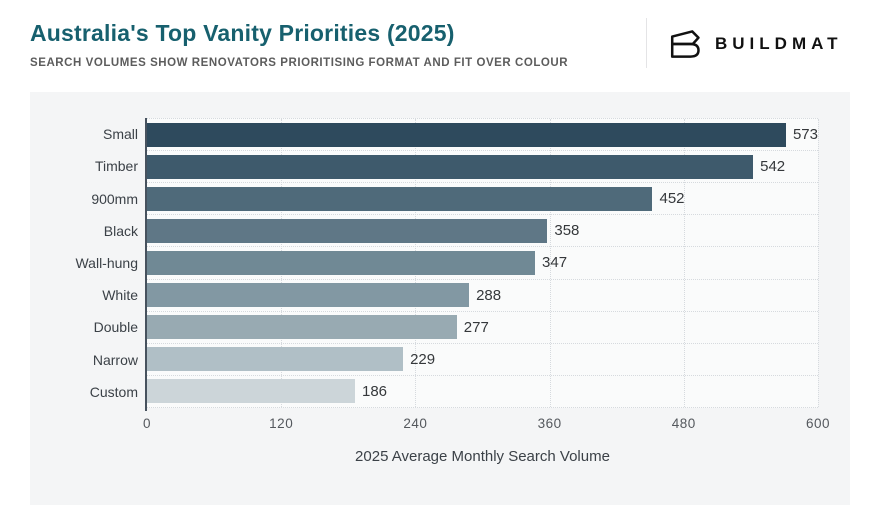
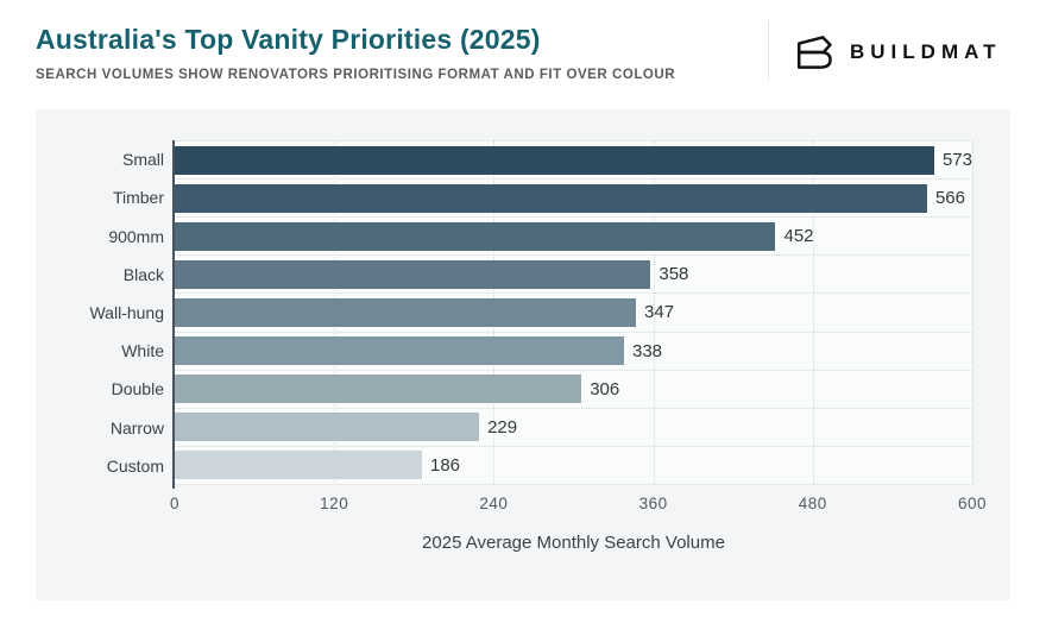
Timber: 542 -> 566
White: 288 -> 338
Double: 277 -> 306
